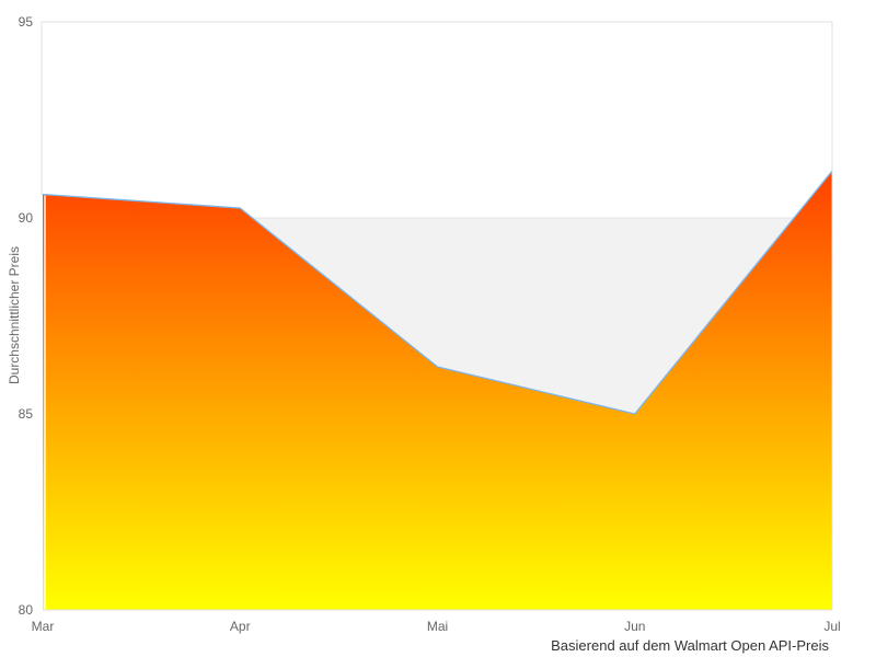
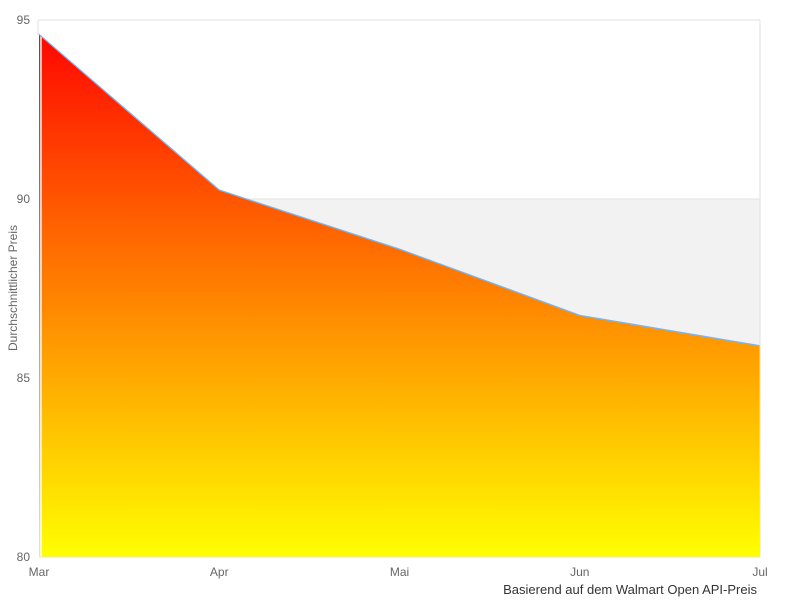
Mar: 90.6 -> 94.6
Mai: 86.2 -> 88.6
Jun: 85.0 -> 86.8
Jul: 91.2 -> 85.9
